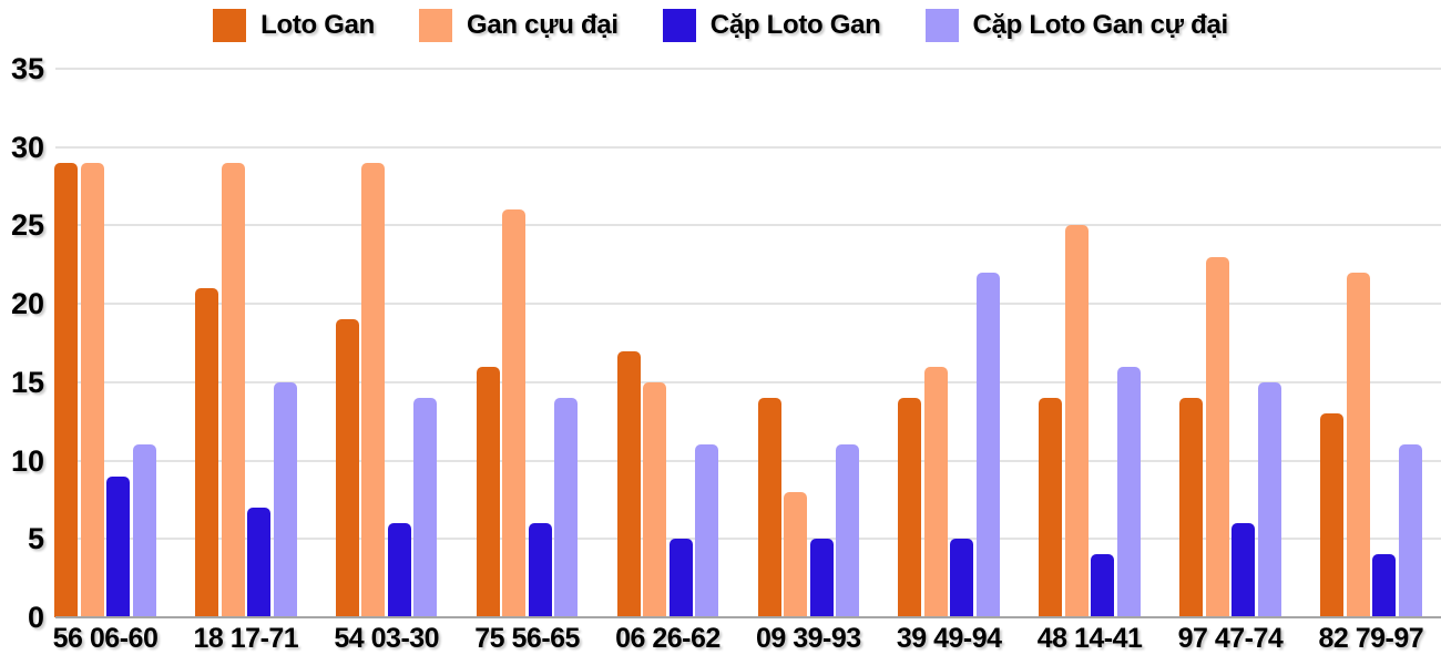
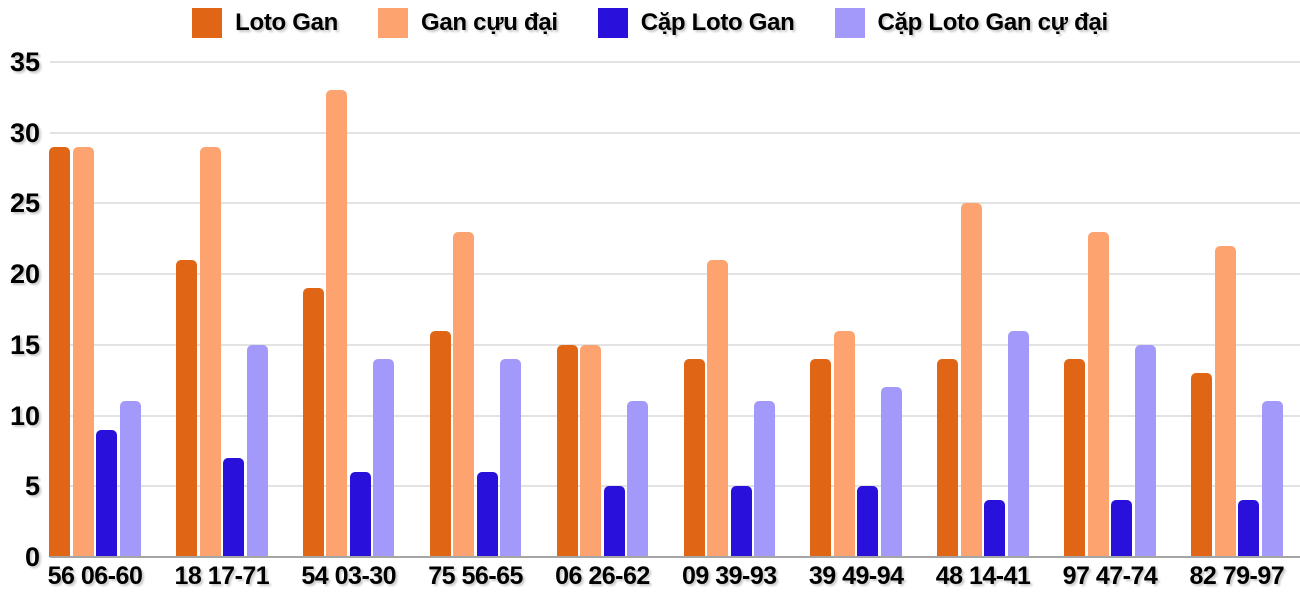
Gan cựu đại/54 03-30: 29 -> 33
Gan cựu đại/75 56-65: 26 -> 23
Loto Gan/06 26-62: 17 -> 15
Gan cựu đại/09 39-93: 8 -> 21
Cặp Loto Gan cự đại/39 49-94: 22 -> 12
Cặp Loto Gan/97 47-74: 6 -> 4
